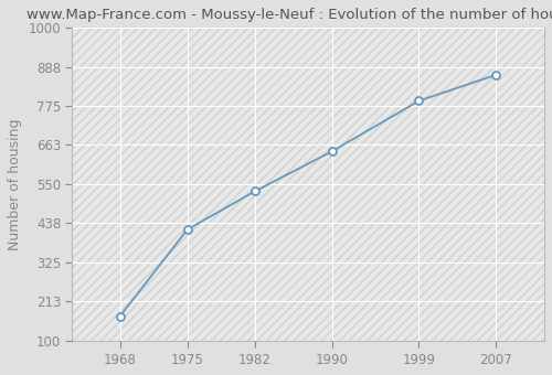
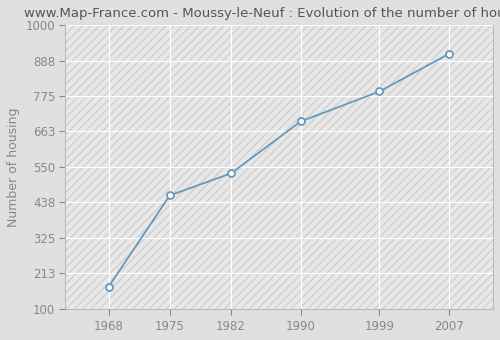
1975: 420 -> 460
1990: 645 -> 695
2007: 865 -> 910
